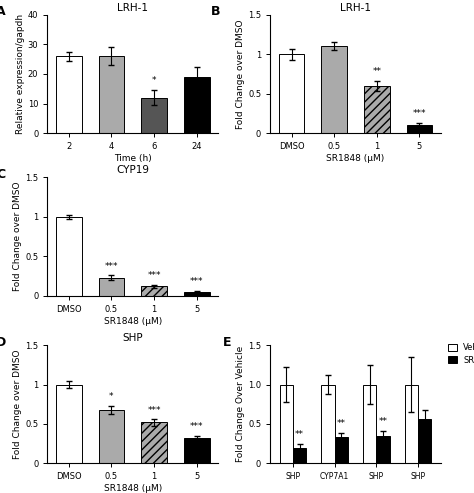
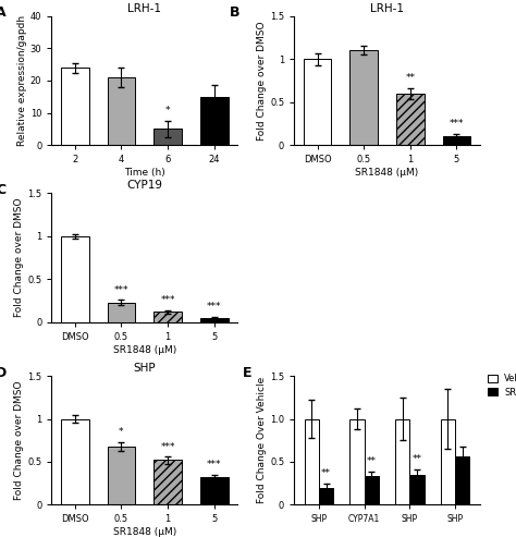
2: 26 -> 24
4: 26 -> 21
6: 12 -> 5
24: 19 -> 15
